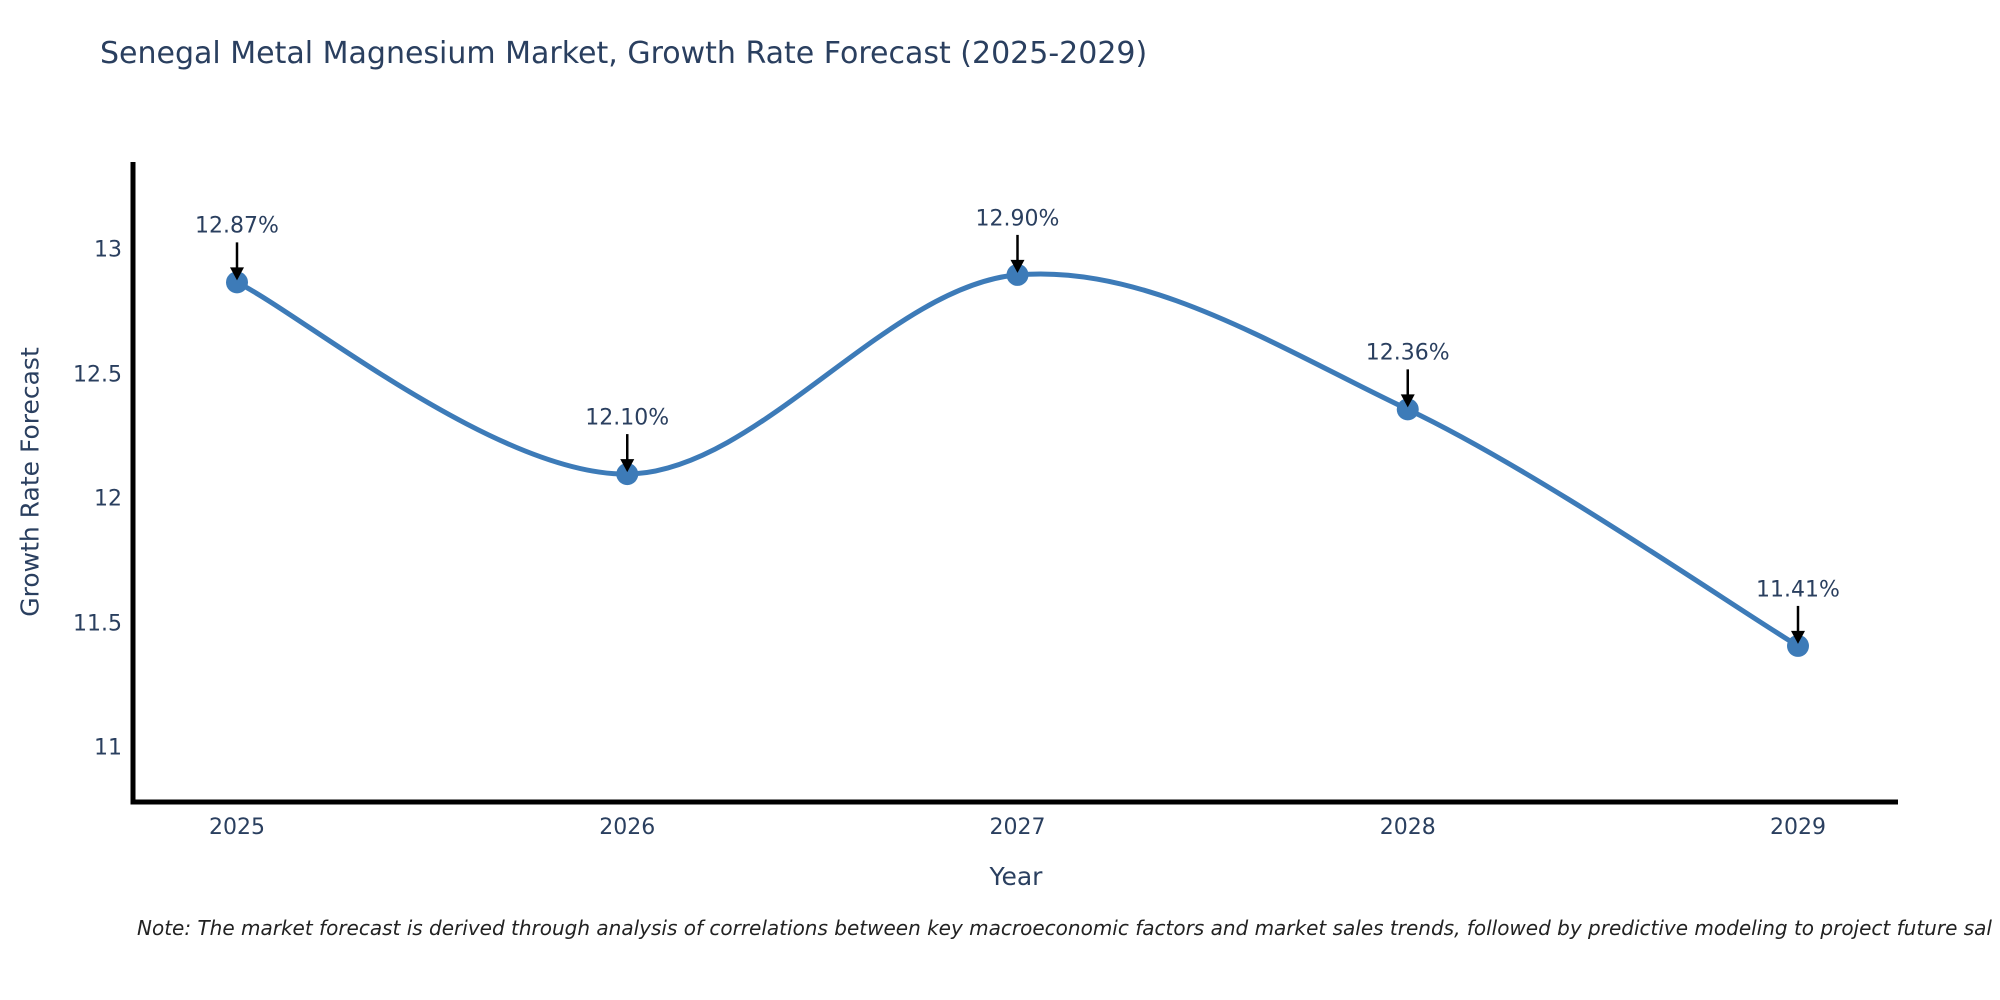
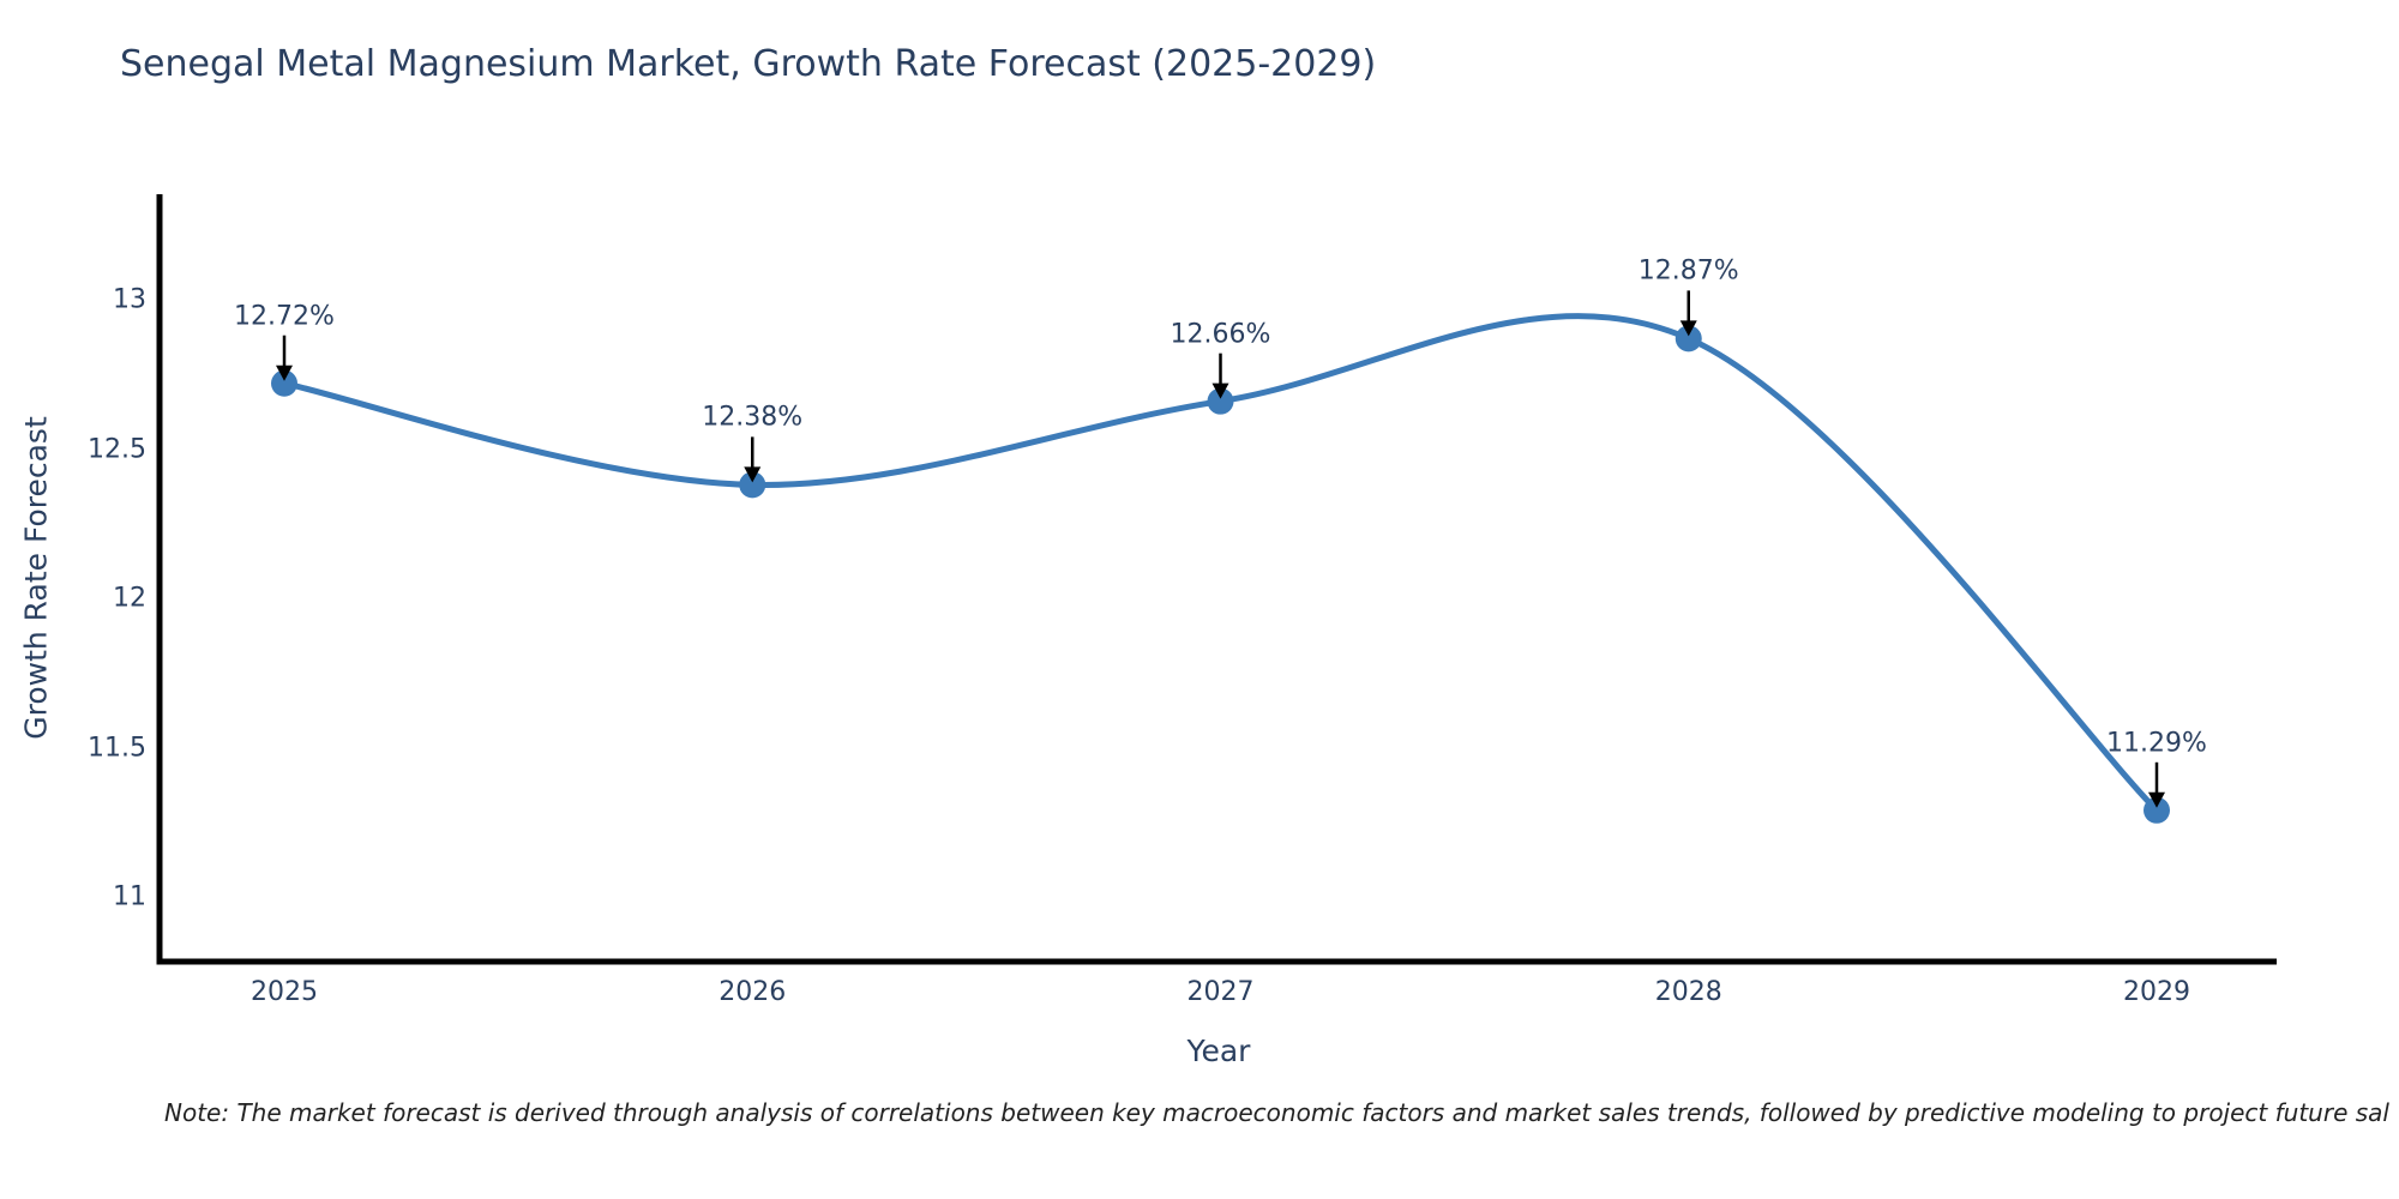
2025: 12.87% -> 12.72%
2026: 12.10% -> 12.38%
2027: 12.90% -> 12.66%
2028: 12.36% -> 12.87%
2029: 11.41% -> 11.29%
